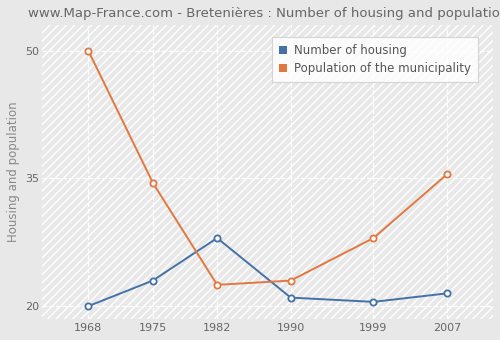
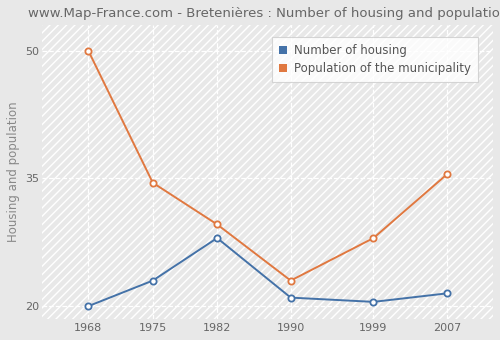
Population of the municipality/1982: 22.5 -> 29.6
